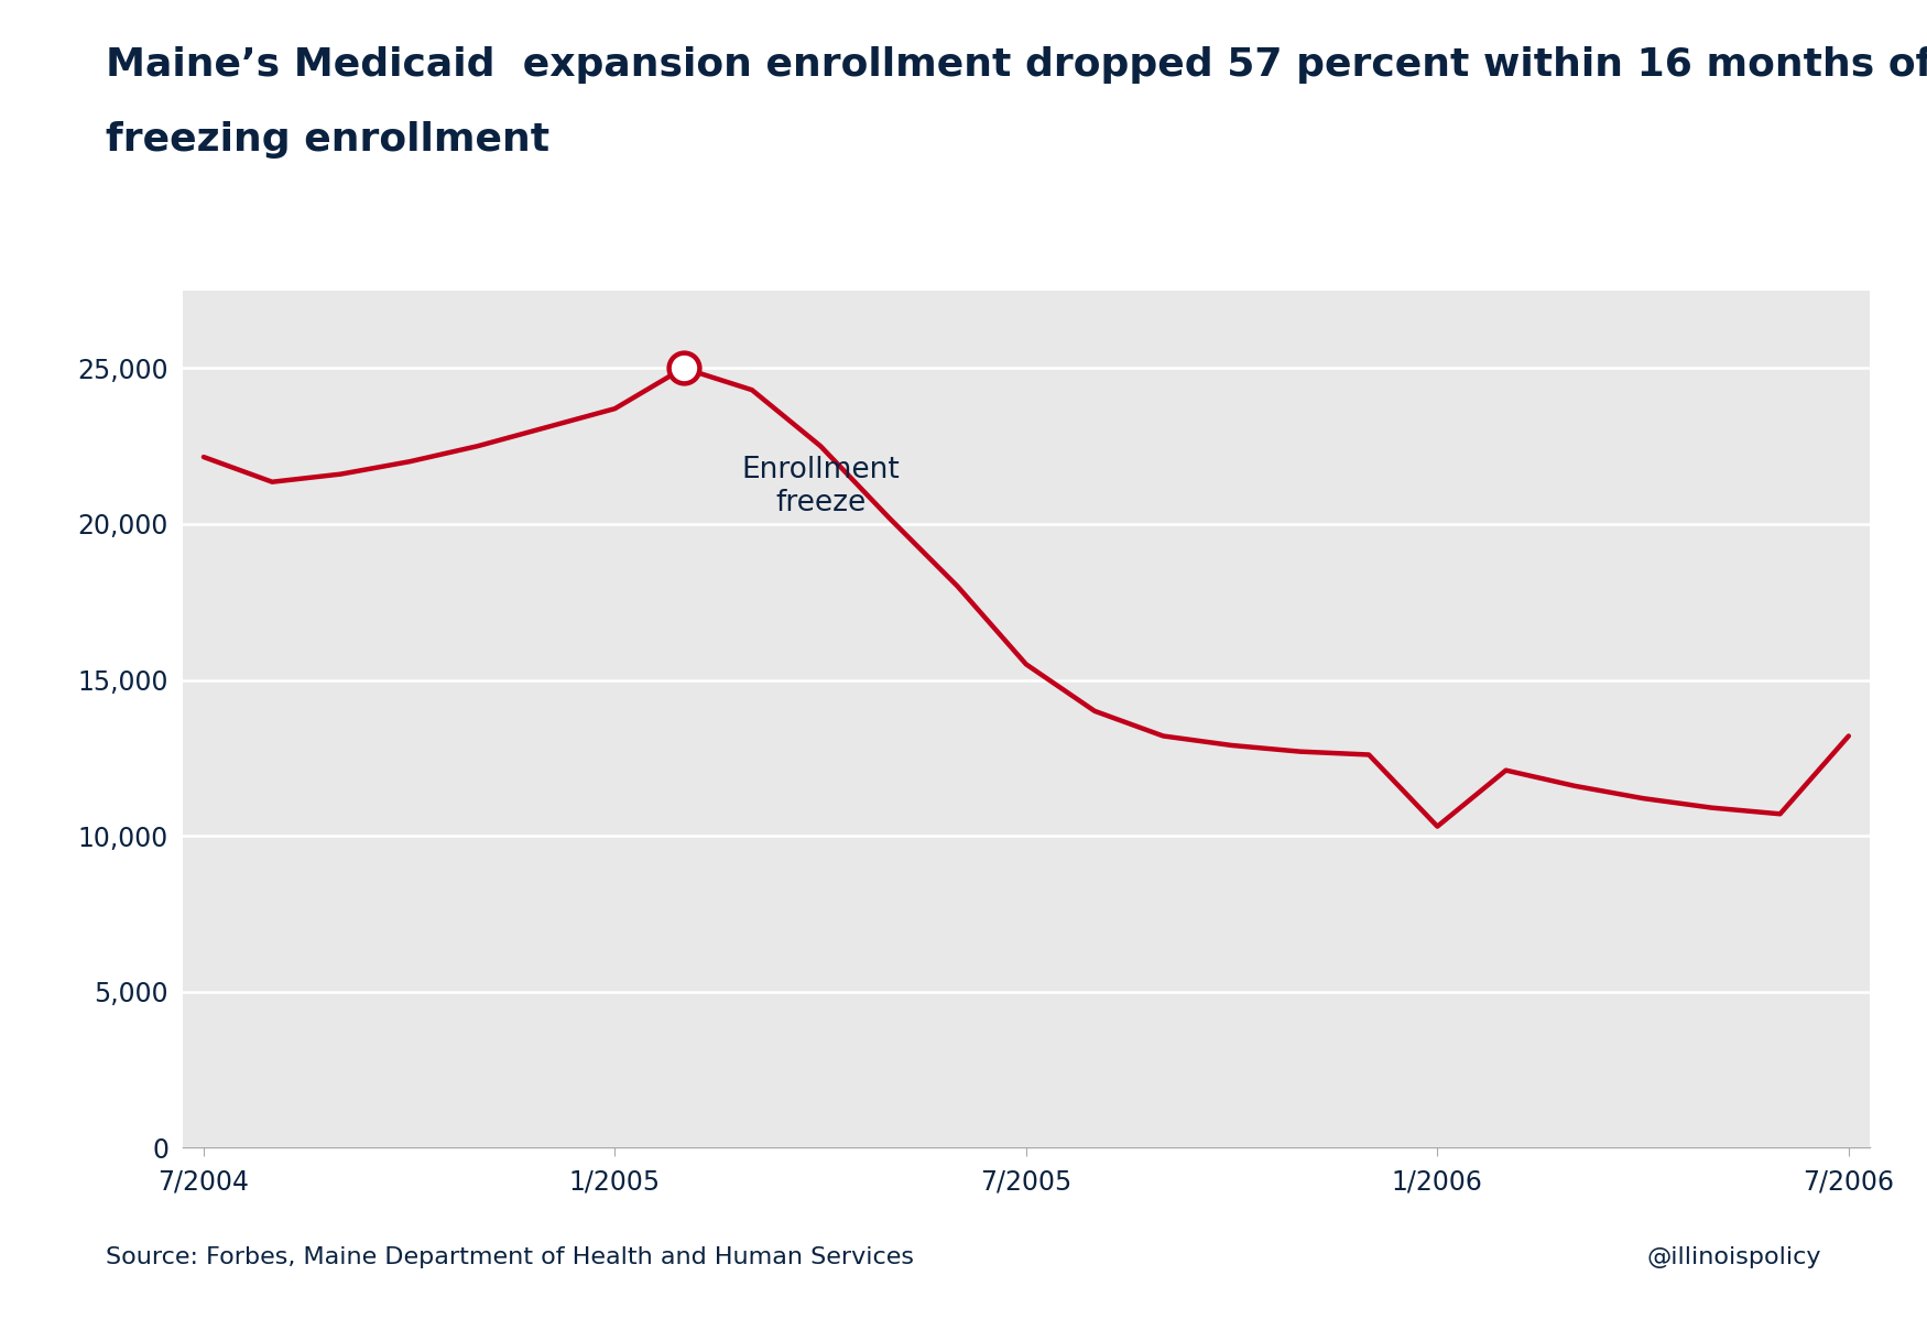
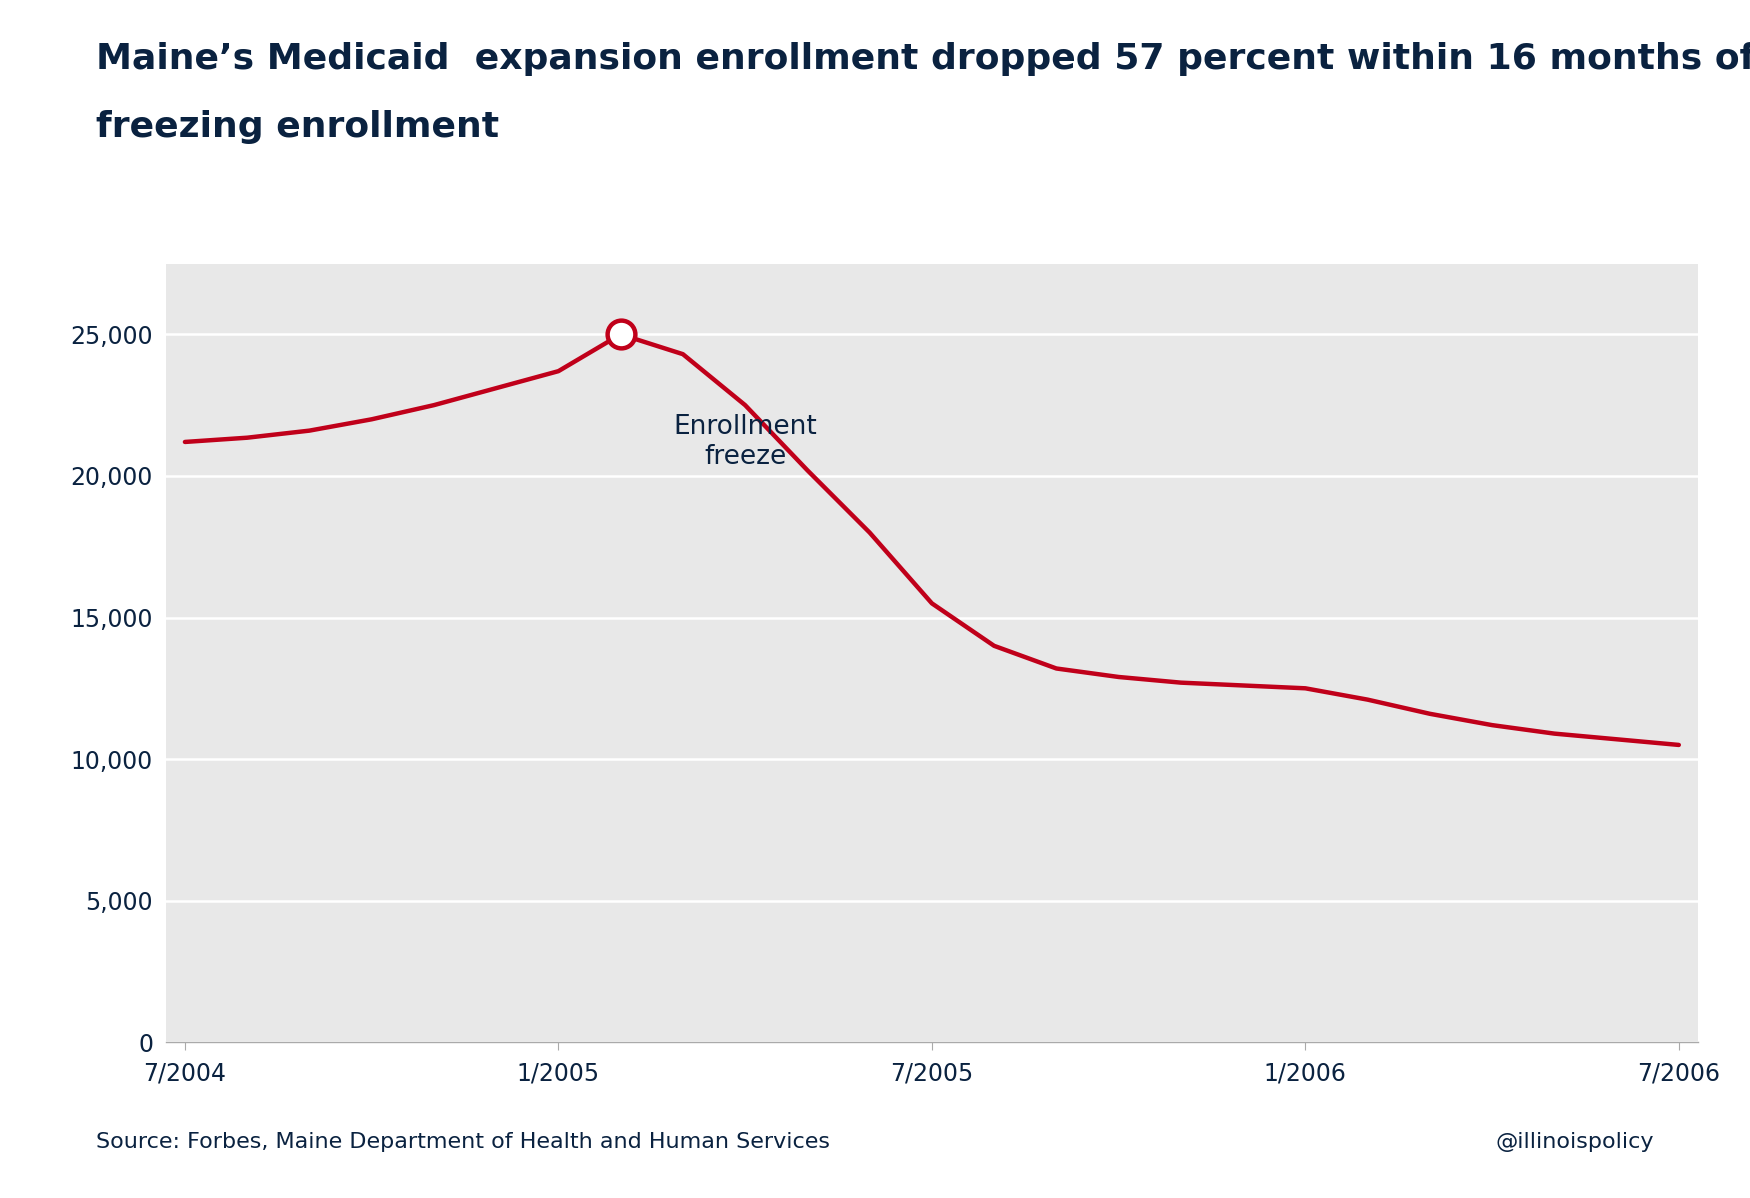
7/2004: 22,150 -> 21,200
1/2006: 10,300 -> 12,500
7/2006: 13,200 -> 10,500
